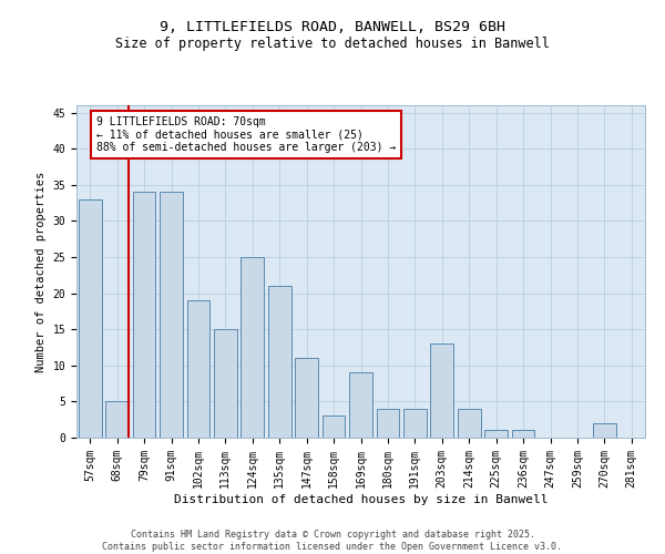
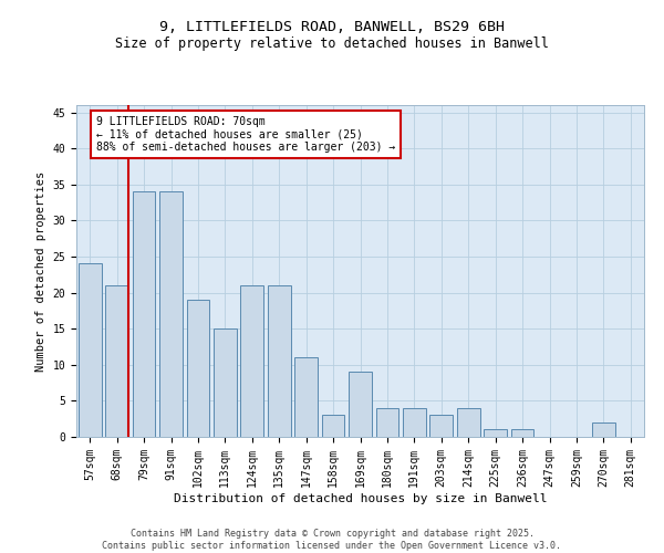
57sqm: 33 -> 24
68sqm: 5 -> 21
124sqm: 25 -> 21
203sqm: 13 -> 3
